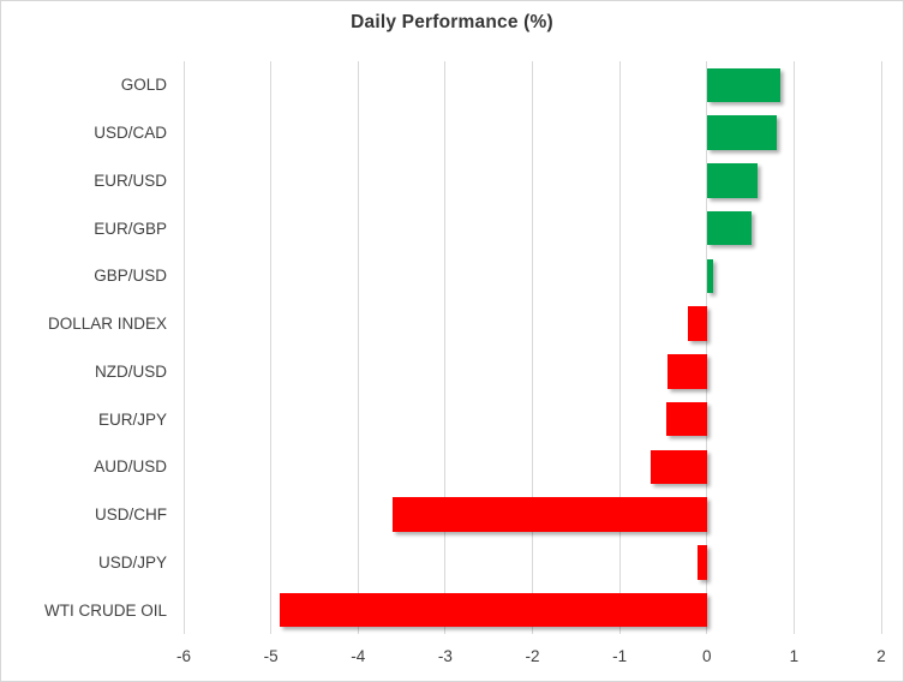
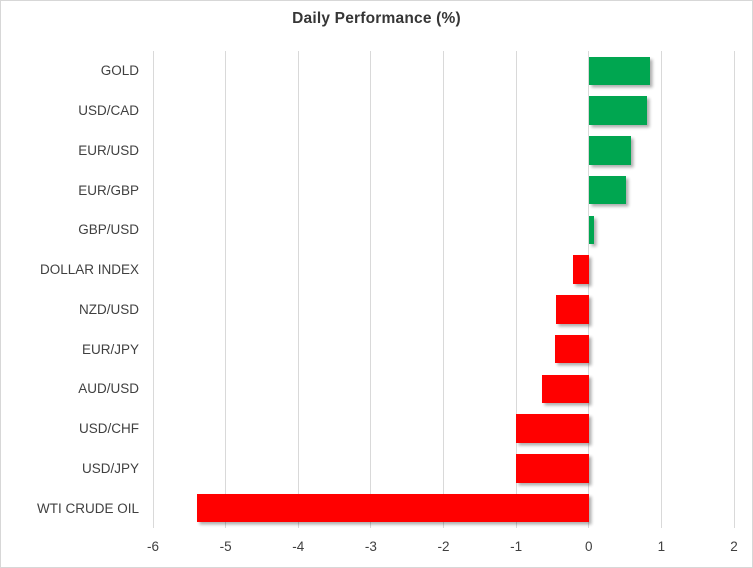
USD/CHF: -3.6 -> -1.0
USD/JPY: -0.1 -> -1.0
WTI CRUDE OIL: -4.9 -> -5.4
